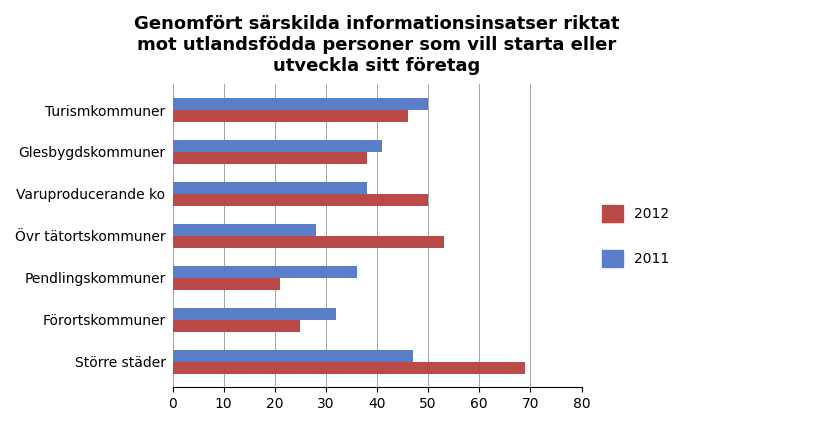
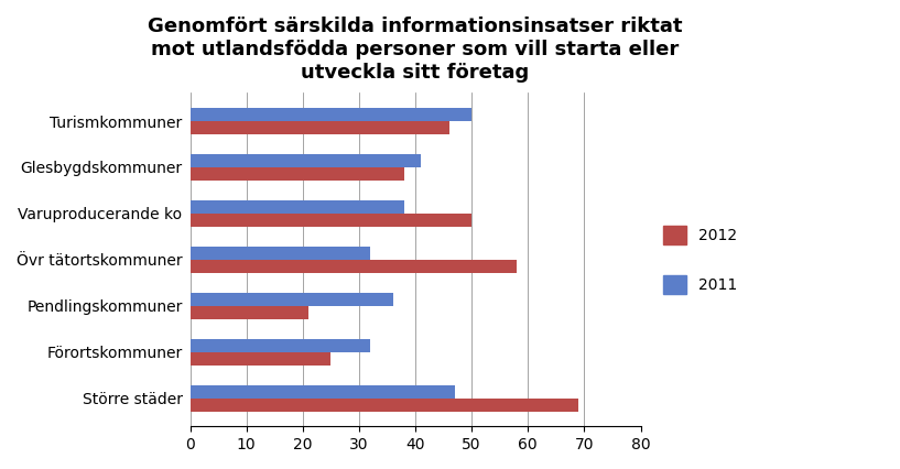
2011/Övr tätortskommuner: 28 -> 32
2012/Övr tätortskommuner: 53 -> 58
